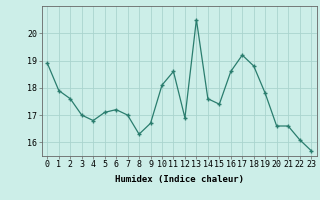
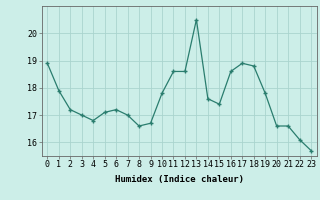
2: 17.6 -> 17.2
8: 16.3 -> 16.6
10: 18.1 -> 17.8
12: 16.9 -> 18.6
17: 19.2 -> 18.9
